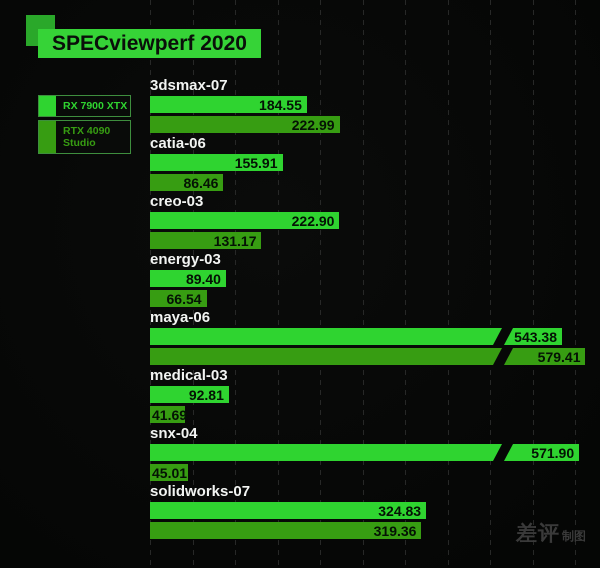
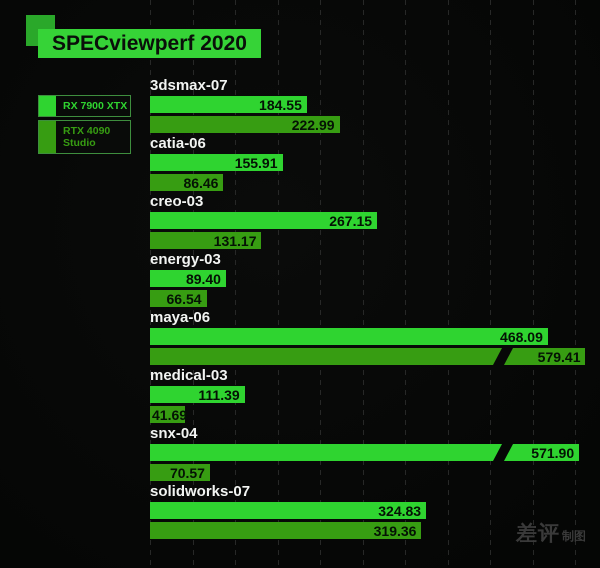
RX 7900 XTX/creo-03: 222.90 -> 267.15
RX 7900 XTX/maya-06: 543.38 -> 468.09
RX 7900 XTX/medical-03: 92.81 -> 111.39
RTX 4090 Studio/snx-04: 45.01 -> 70.57
